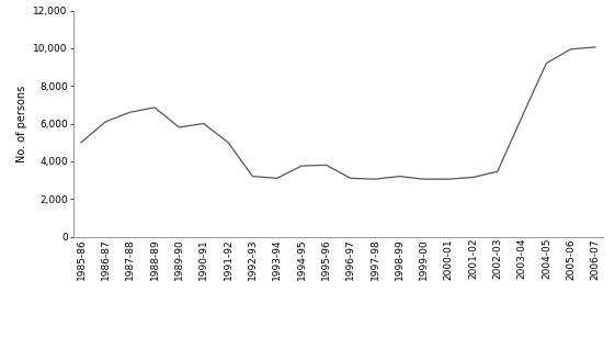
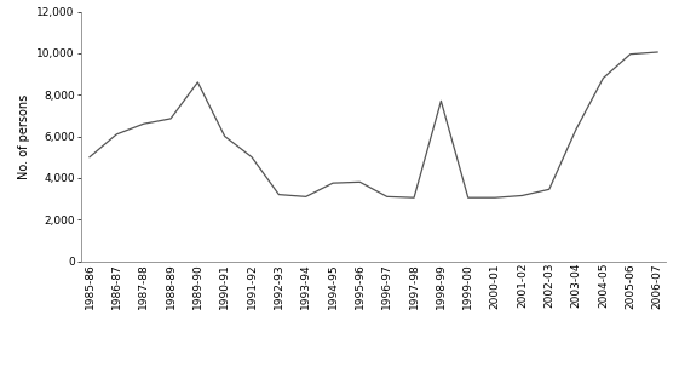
1989-90: 5,800 -> 8,600
1998-99: 3,200 -> 7,700
2004-05: 9,200 -> 8,800
